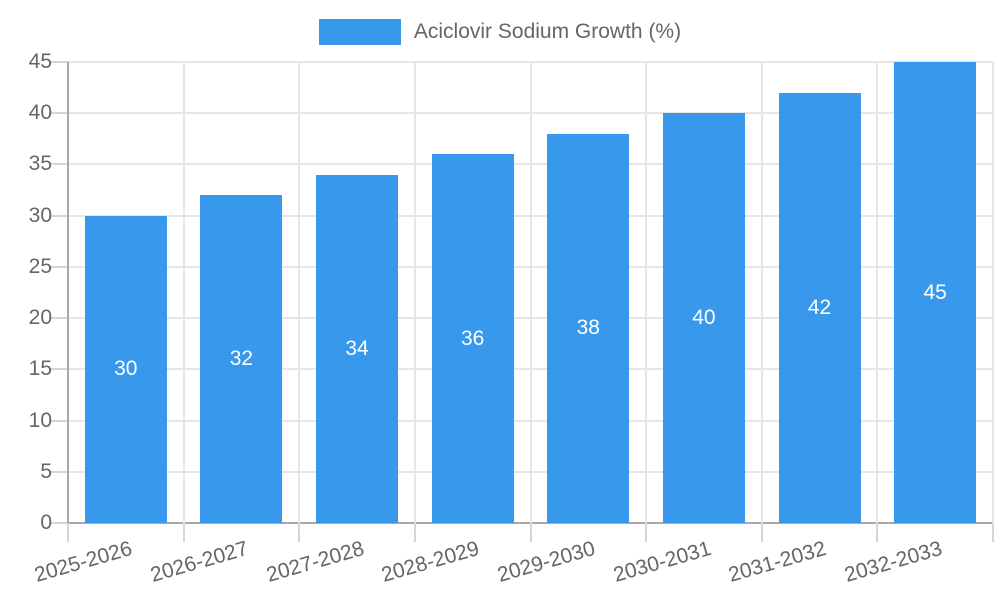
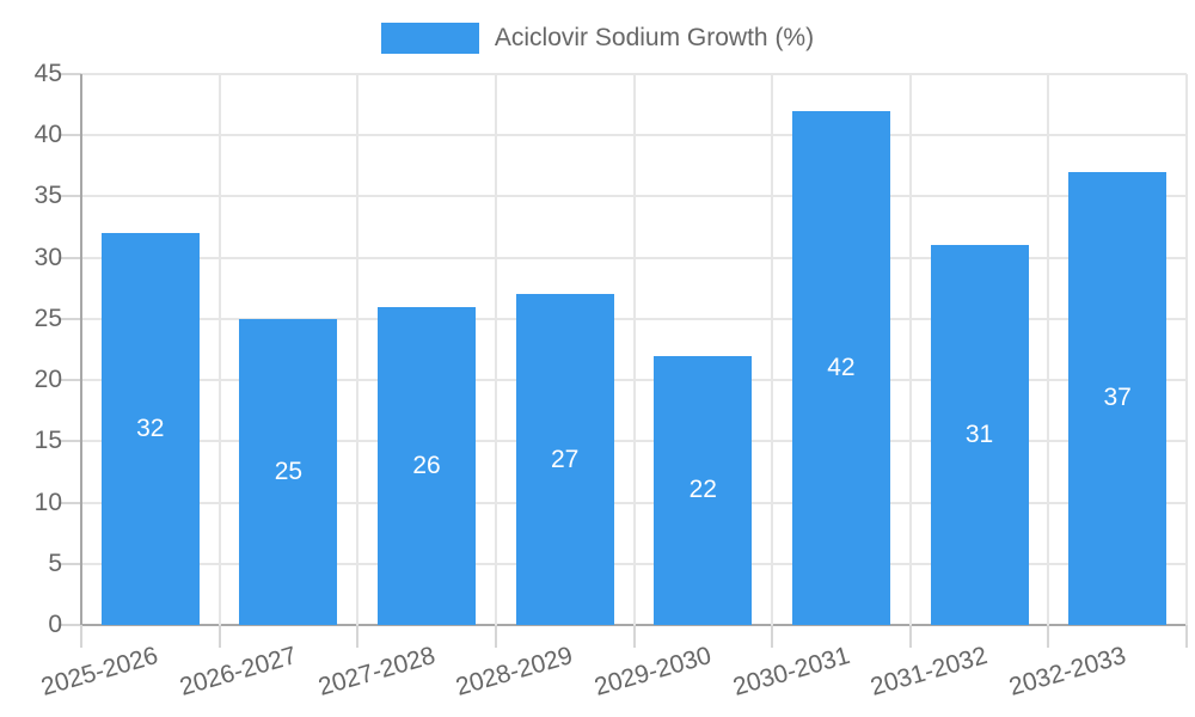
2025-2026: 30 -> 32
2026-2027: 32 -> 25
2027-2028: 34 -> 26
2028-2029: 36 -> 27
2029-2030: 38 -> 22
2030-2031: 40 -> 42
2031-2032: 42 -> 31
2032-2033: 45 -> 37
